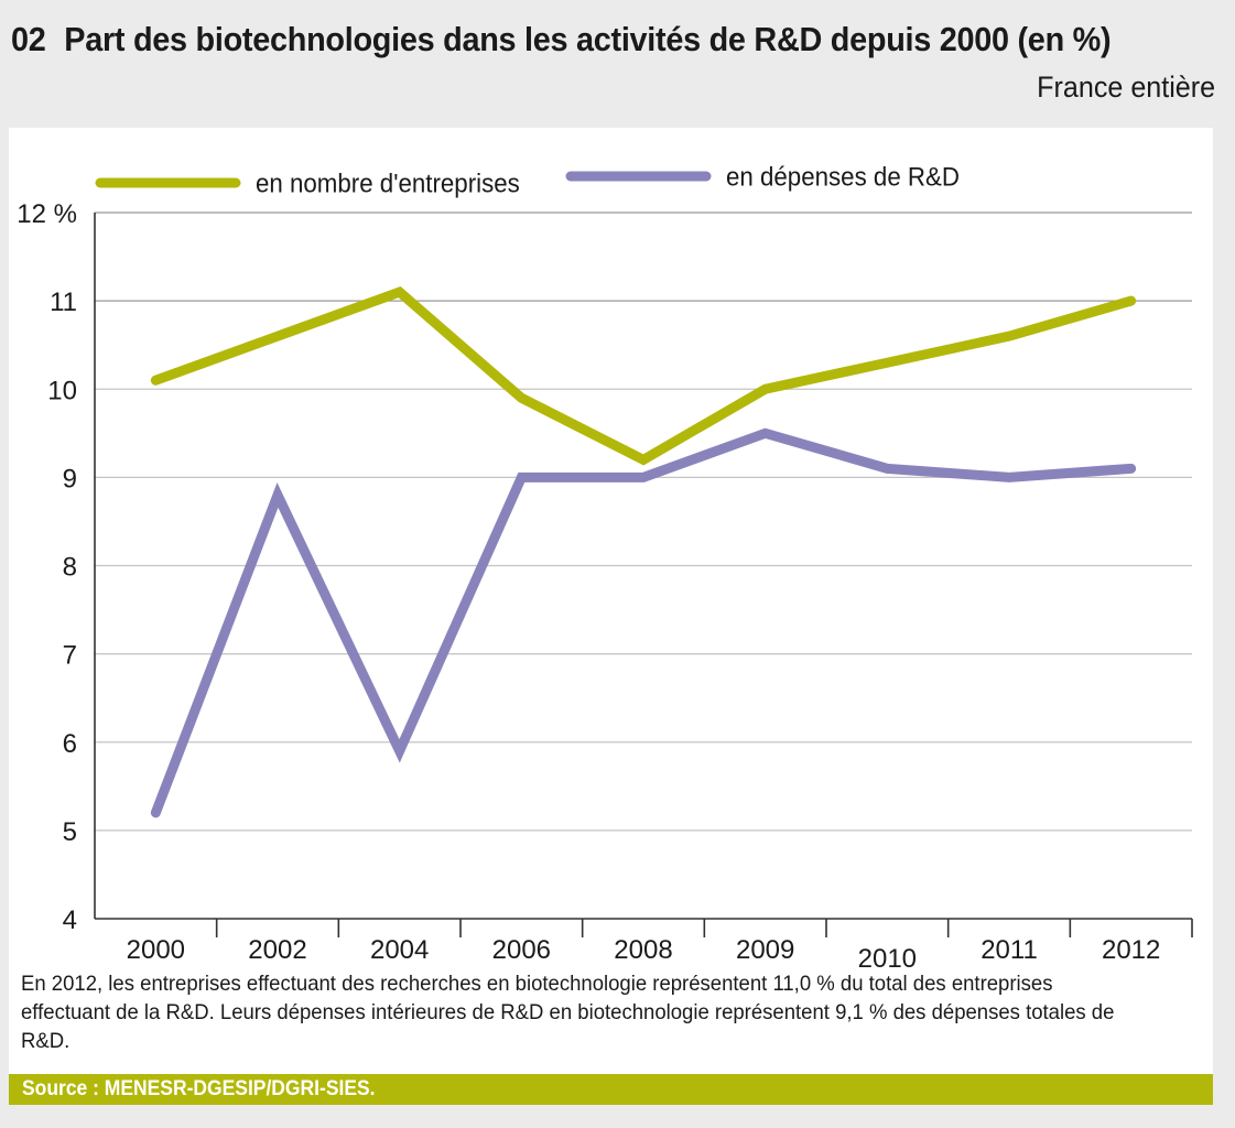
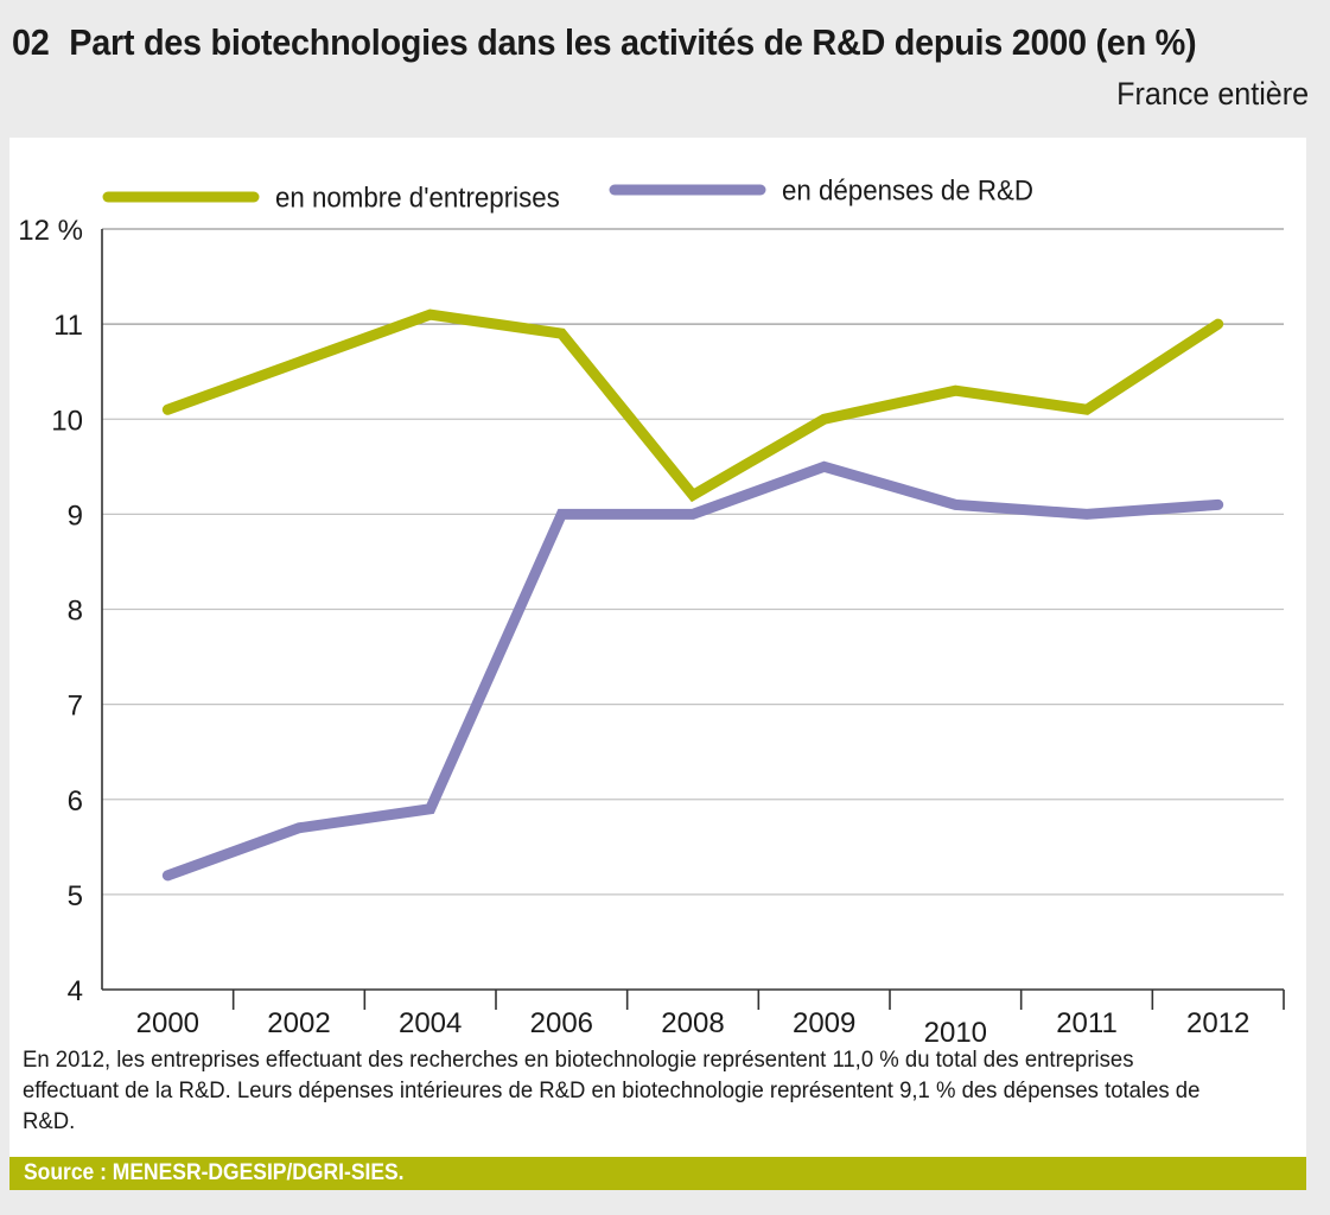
en dépenses de R&D/2002: 8.8% -> 5.7%
en nombre d'entreprises/2006: 9.9% -> 10.9%
en nombre d'entreprises/2011: 10.6% -> 10.1%
